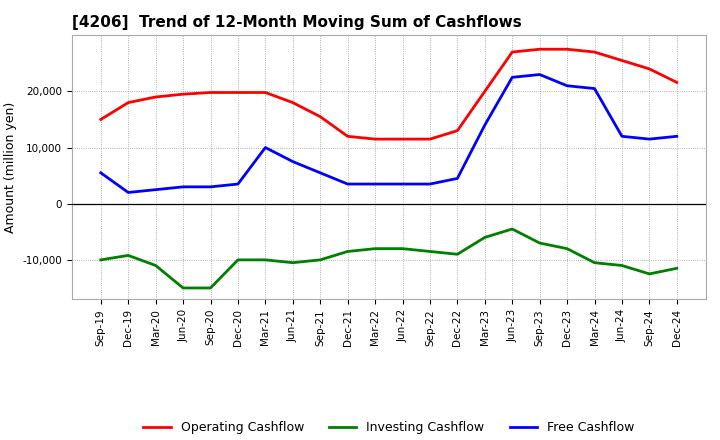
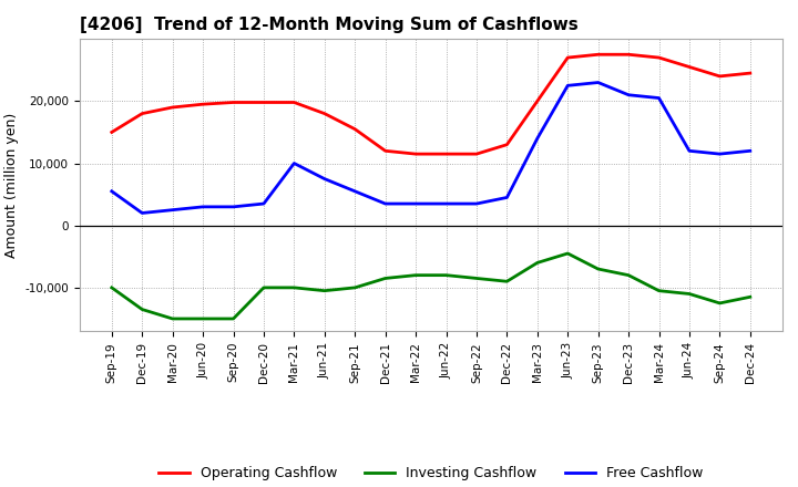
Investing Cashflow/Dec-19: -9,200 -> -13,500
Investing Cashflow/Mar-20: -11,000 -> -15,000
Operating Cashflow/Dec-24: 21,600 -> 24,500
